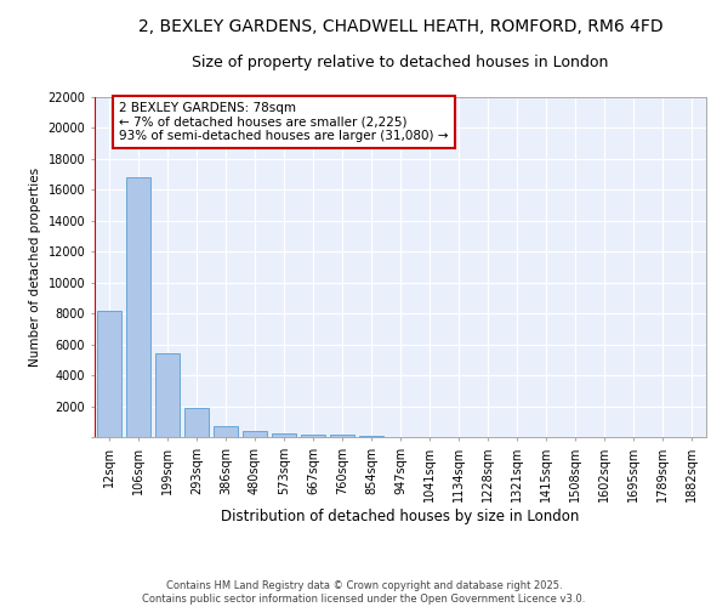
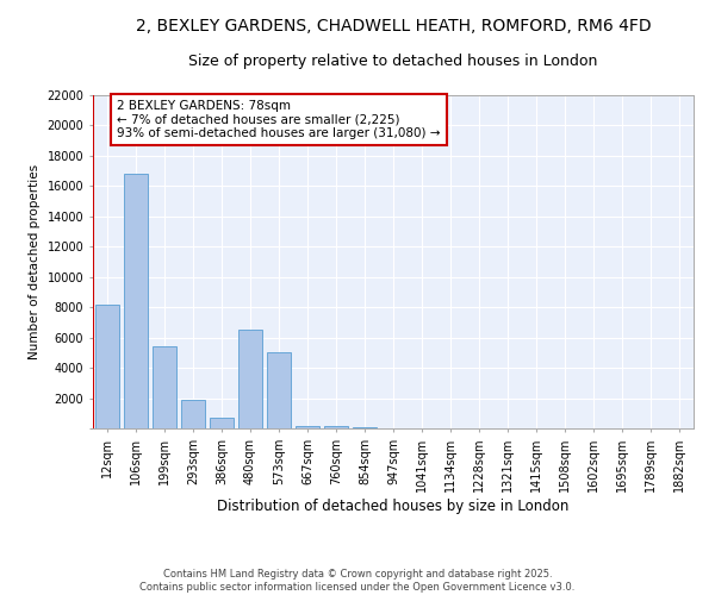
480sqm: 400 -> 6500
573sqm: 200 -> 5000
